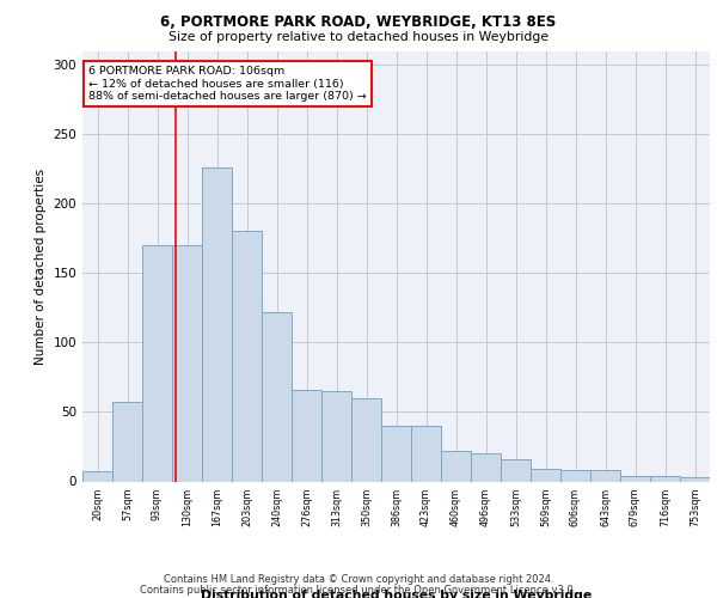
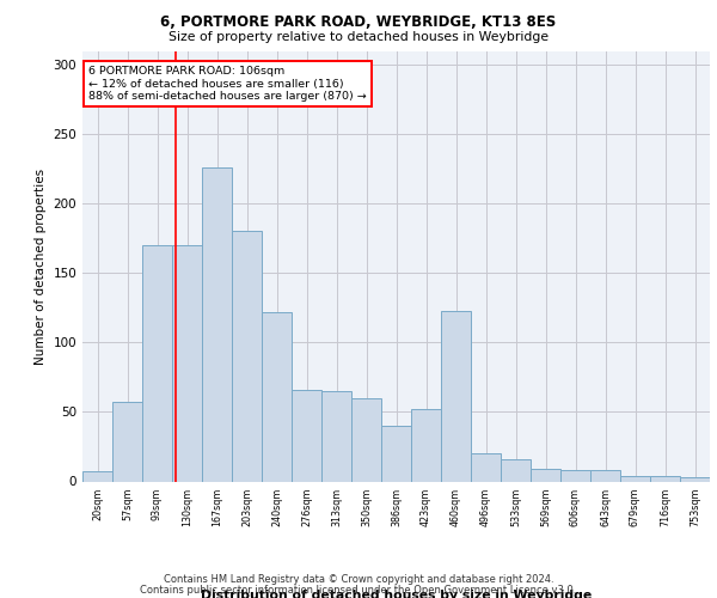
423sqm: 40 -> 52
460sqm: 22 -> 123
